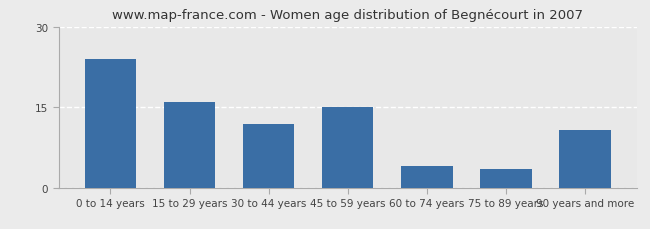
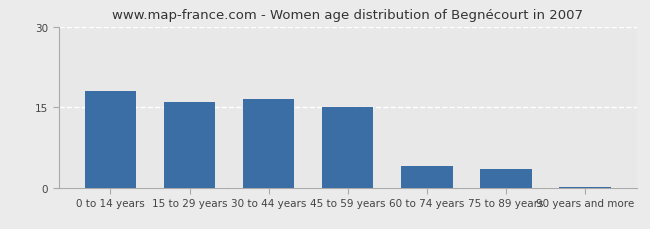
0 to 14 years: 24.0 -> 18.0
30 to 44 years: 11.8 -> 16.5
90 years and more: 10.8 -> 0.2
